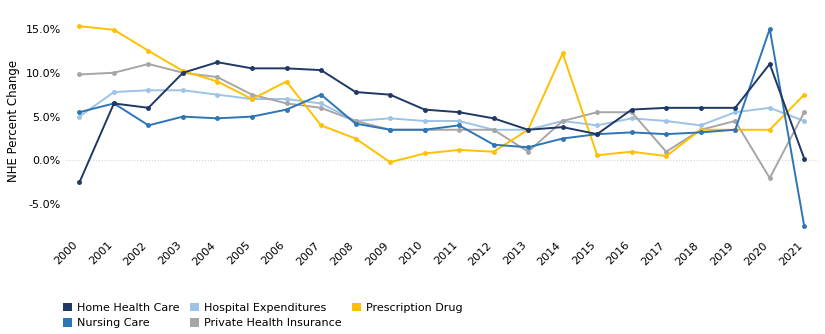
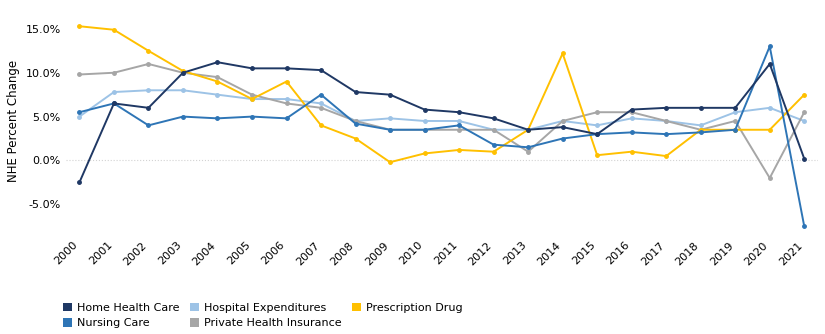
Nursing Care/2006: 5.8% -> 4.8%
Private Health Insurance/2017: 1.0% -> 4.5%
Nursing Care/2020: 15.0% -> 13.0%
